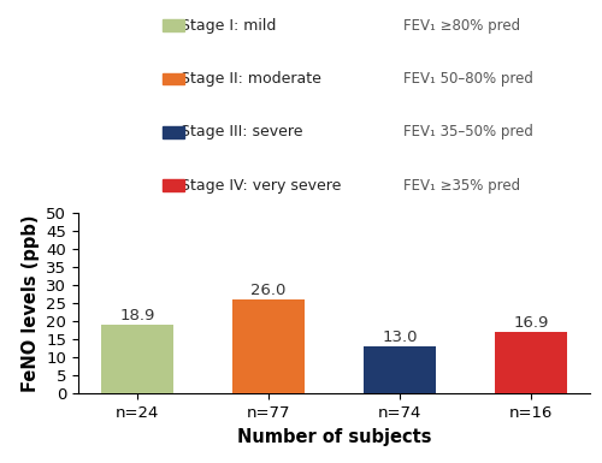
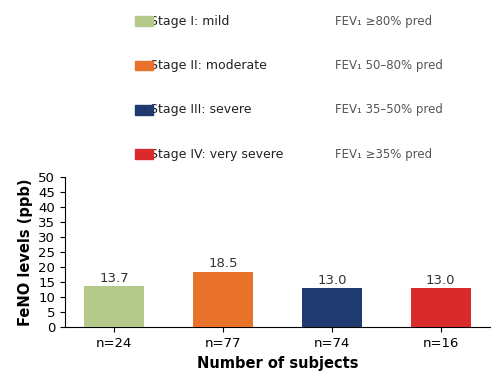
n=24: 18.9 -> 13.7
n=77: 26.0 -> 18.5
n=16: 16.9 -> 13.0
